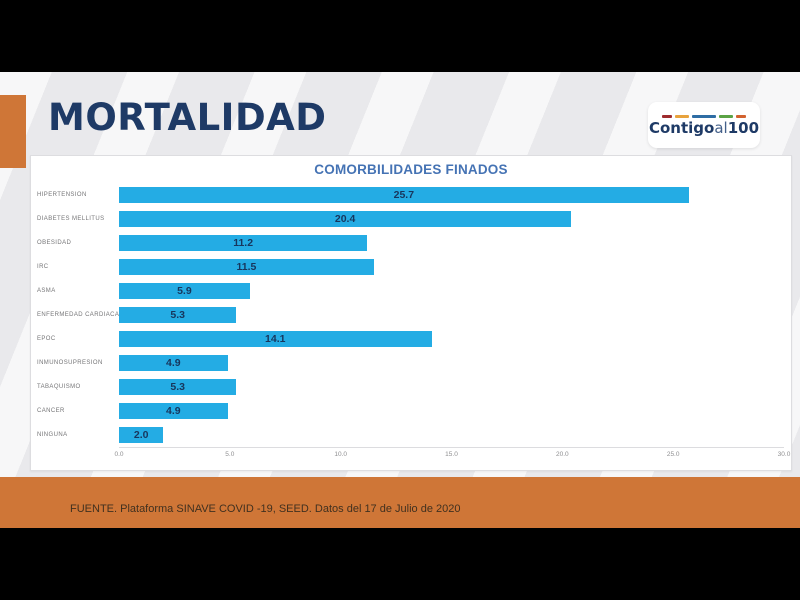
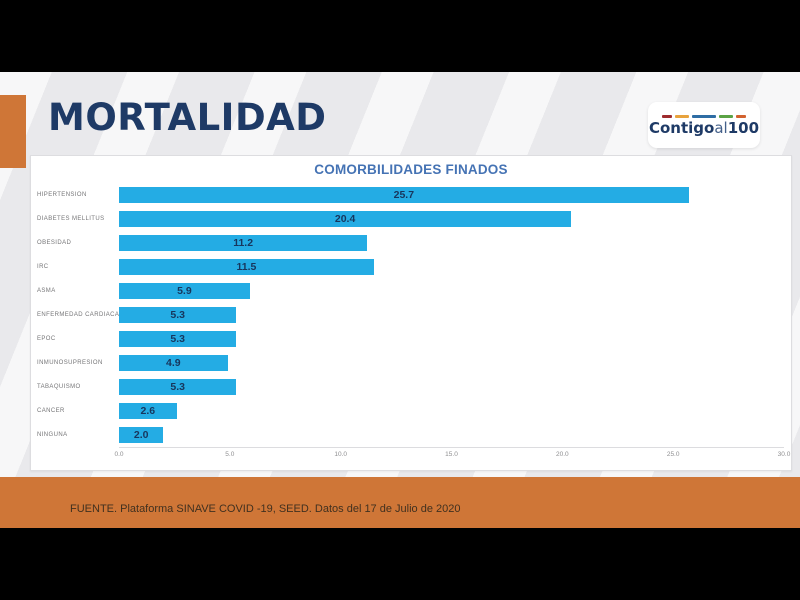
EPOC: 14.1 -> 5.3
CANCER: 4.9 -> 2.6
